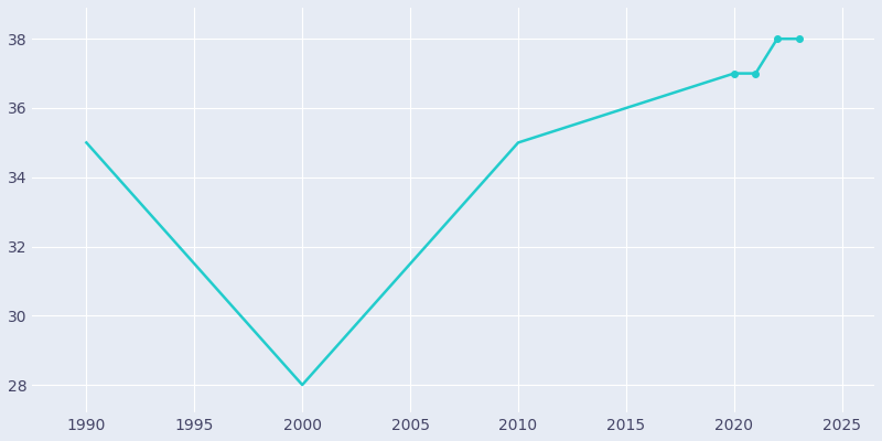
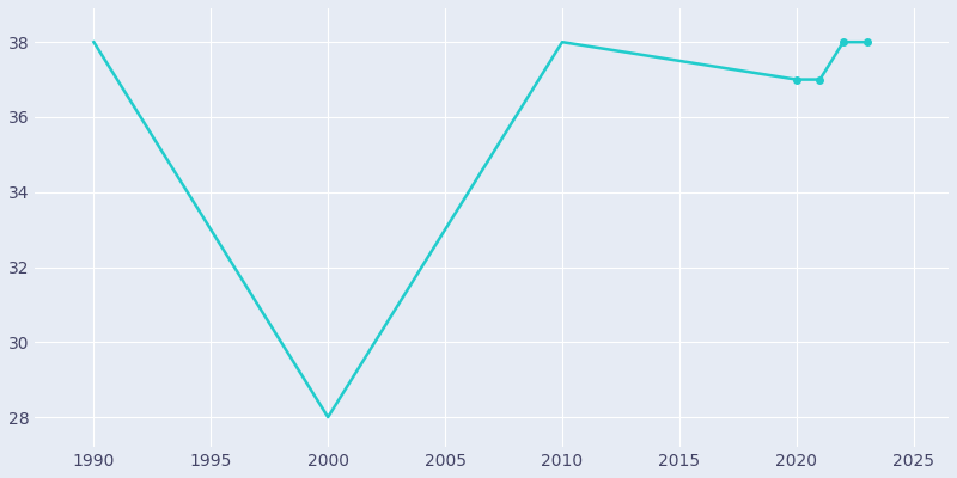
1990: 35 -> 38
2010: 35 -> 38
